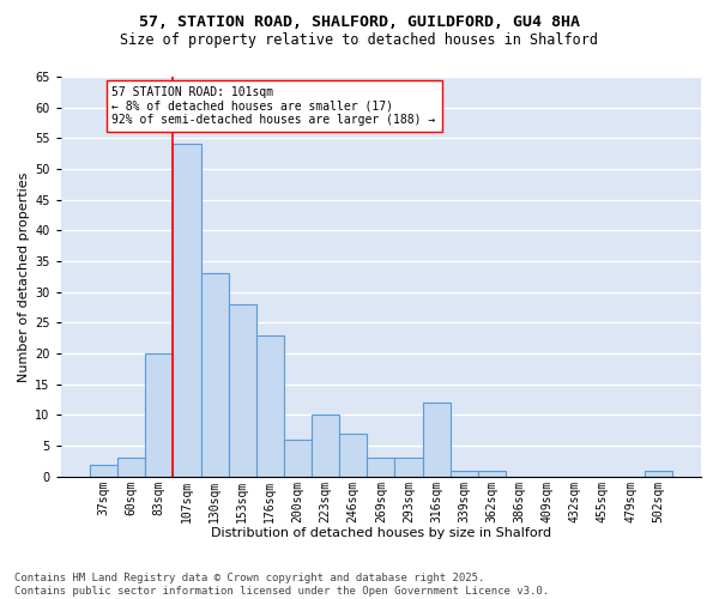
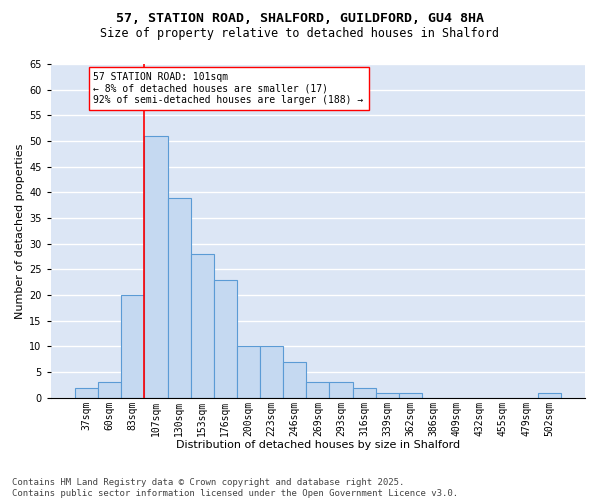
107sqm: 54 -> 51
130sqm: 33 -> 39
200sqm: 6 -> 10
316sqm: 12 -> 2
